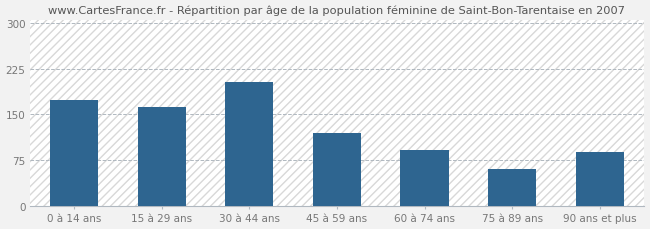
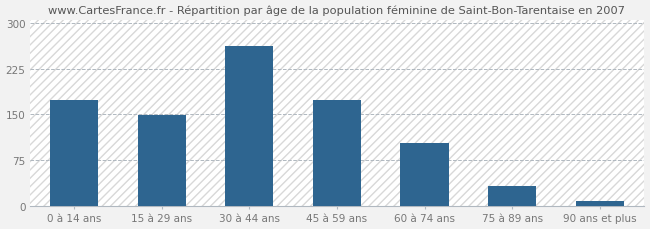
15 à 29 ans: 162 -> 149
30 à 44 ans: 204 -> 262
45 à 59 ans: 120 -> 173
60 à 74 ans: 92 -> 103
75 à 89 ans: 60 -> 33
90 ans et plus: 88 -> 8
